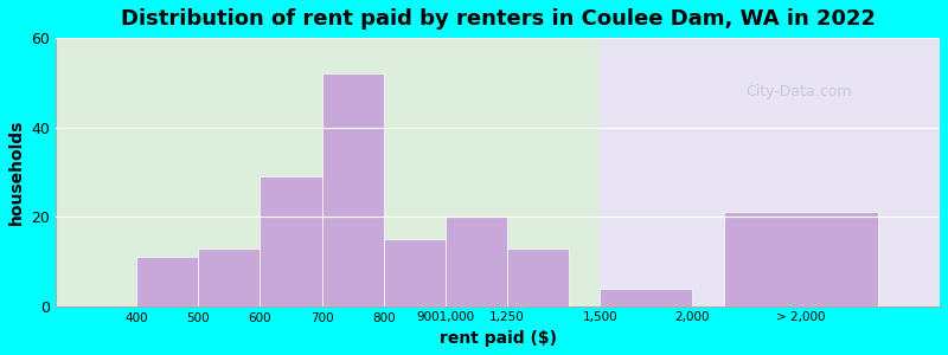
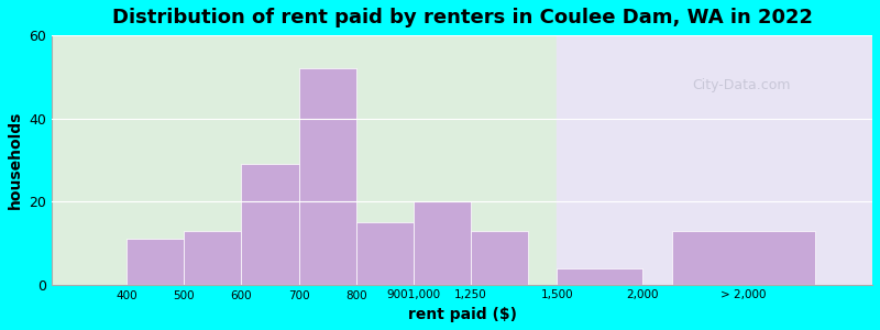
> 2,000: 21 -> 13
